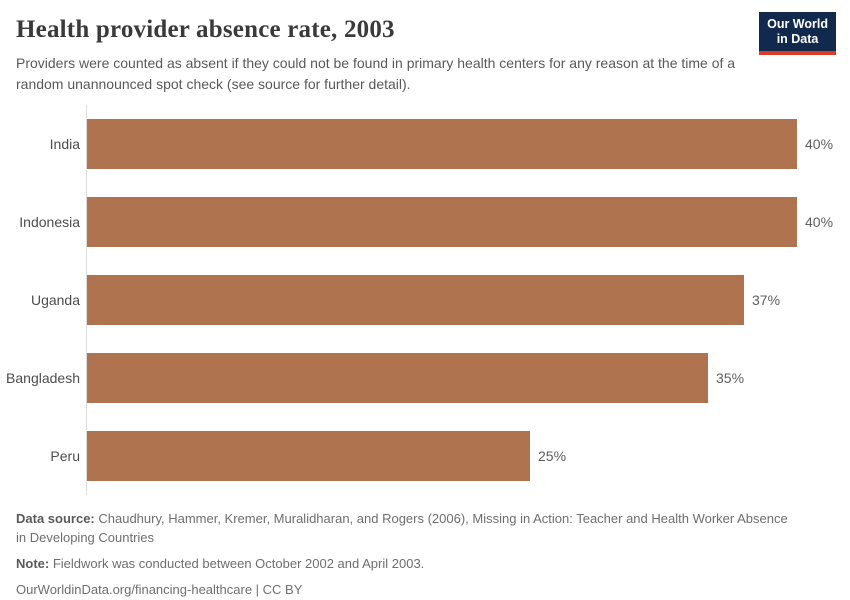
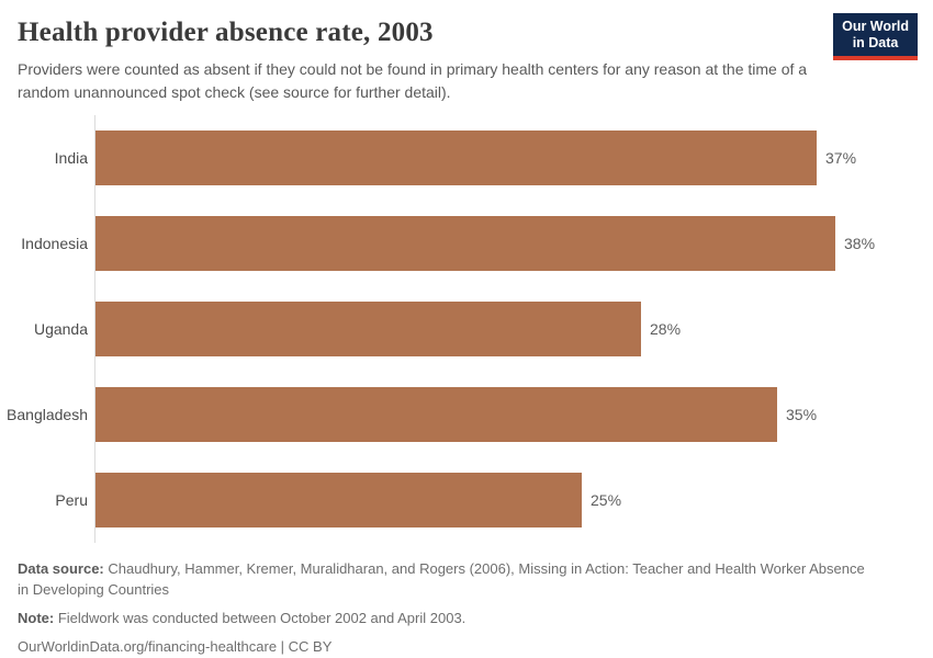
India: 40% -> 37%
Indonesia: 40% -> 38%
Uganda: 37% -> 28%
